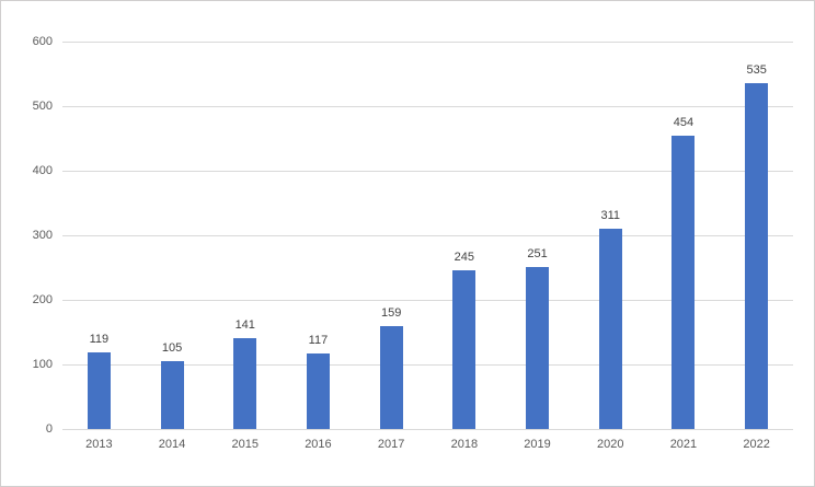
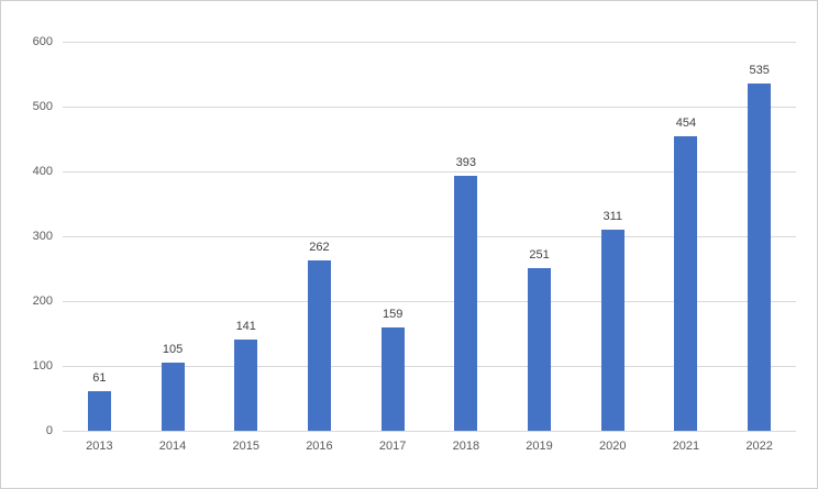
2013: 119 -> 61
2016: 117 -> 262
2018: 245 -> 393
